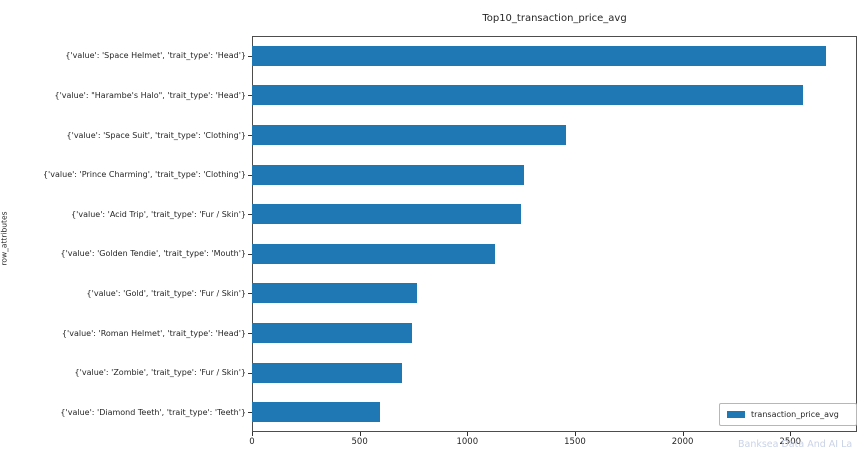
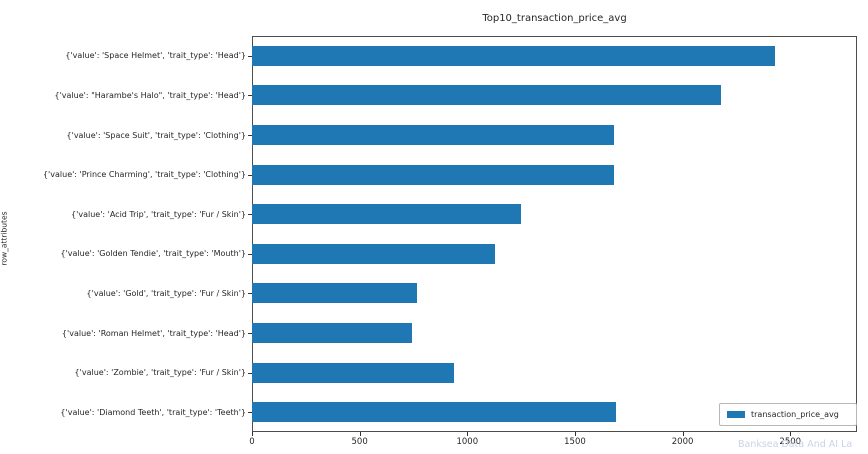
{'value': 'Space Helmet', 'trait_type': 'Head'}: 2660 -> 2430
{'value': "Harambe's Halo", 'trait_type': 'Head'}: 2560 -> 2180
{'value': 'Space Suit', 'trait_type': 'Clothing'}: 1460 -> 1680
{'value': 'Prince Charming', 'trait_type': 'Clothing'}: 1260 -> 1680
{'value': 'Zombie', 'trait_type': 'Fur / Skin'}: 700 -> 940
{'value': 'Diamond Teeth', 'trait_type': 'Teeth'}: 600 -> 1690
